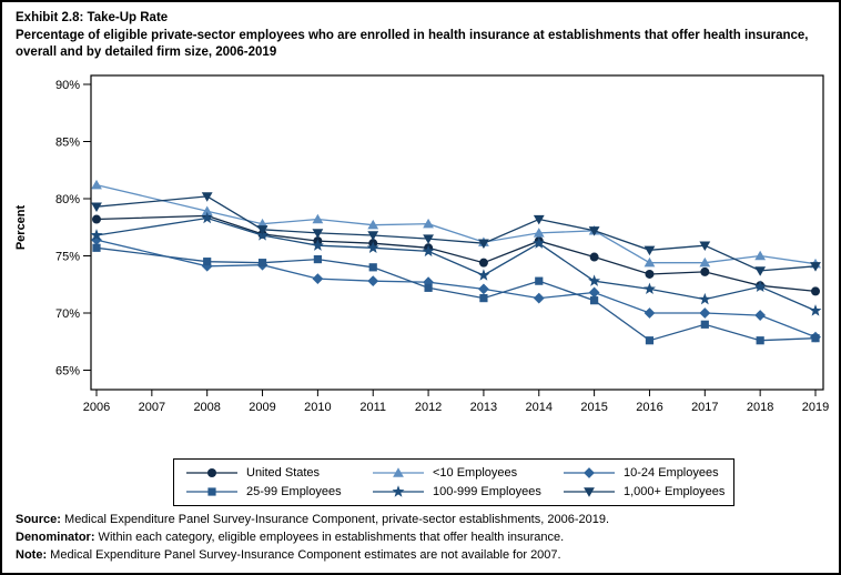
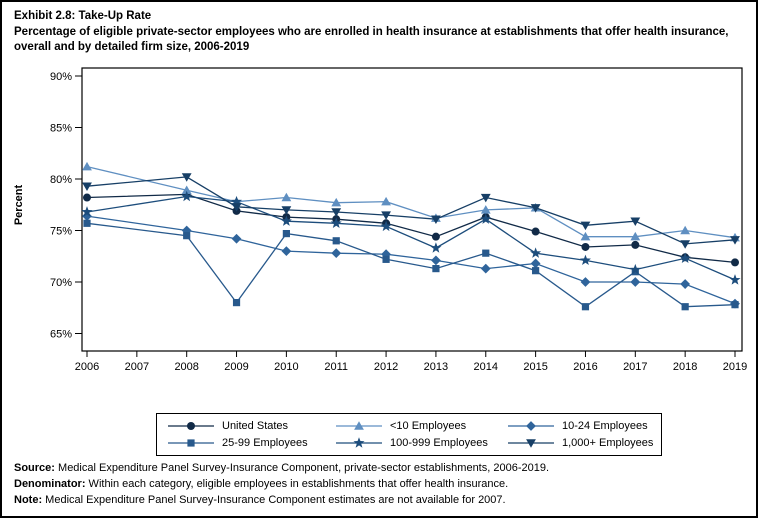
10-24 Employees/2008: 74.1% -> 75.0%
25-99 Employees/2009: 74.4% -> 68.0%
100-999 Employees/2009: 76.8% -> 77.8%
25-99 Employees/2017: 69.0% -> 71.0%
